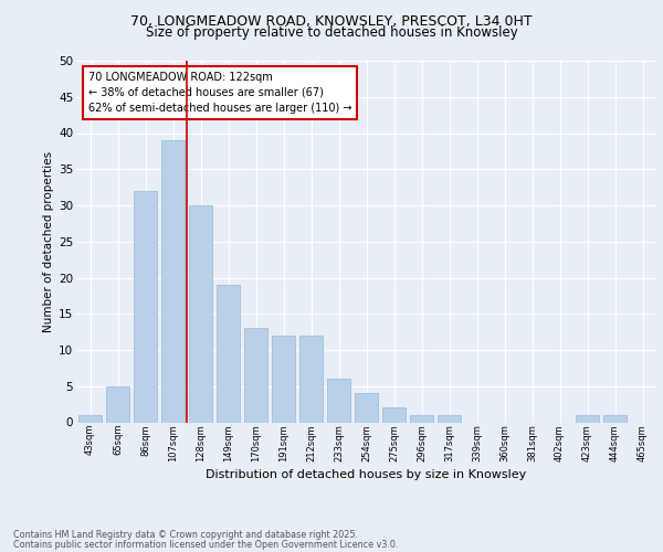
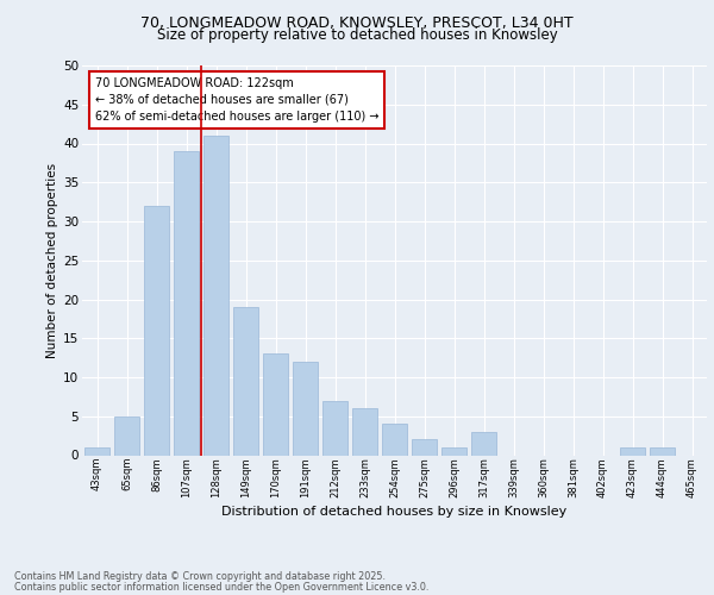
128sqm: 30 -> 41
212sqm: 12 -> 7
317sqm: 1 -> 3
